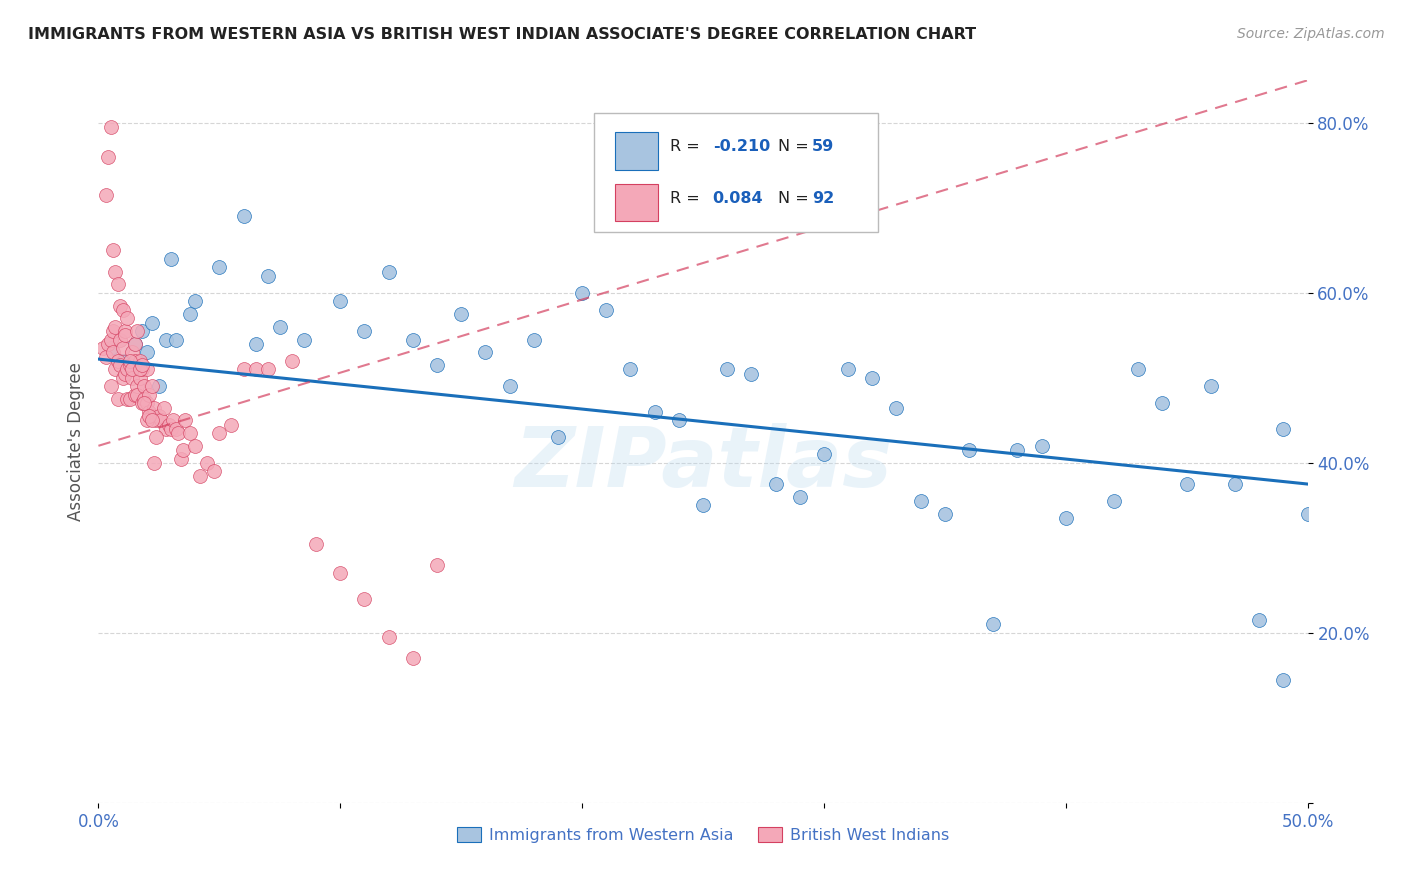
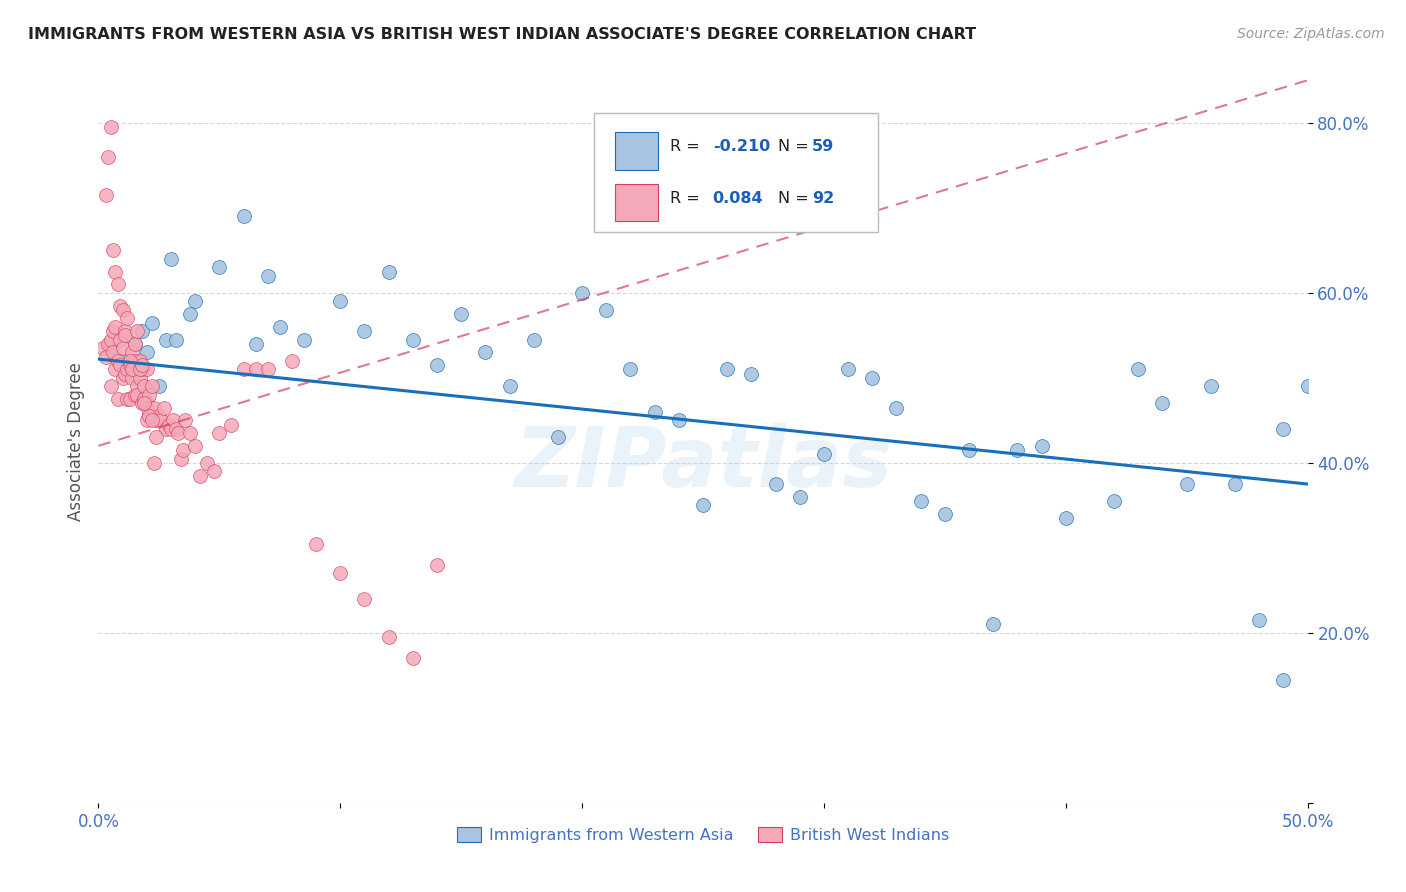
Immigrants from Western Asia/50.0%: 34.0% -> 49.0%
